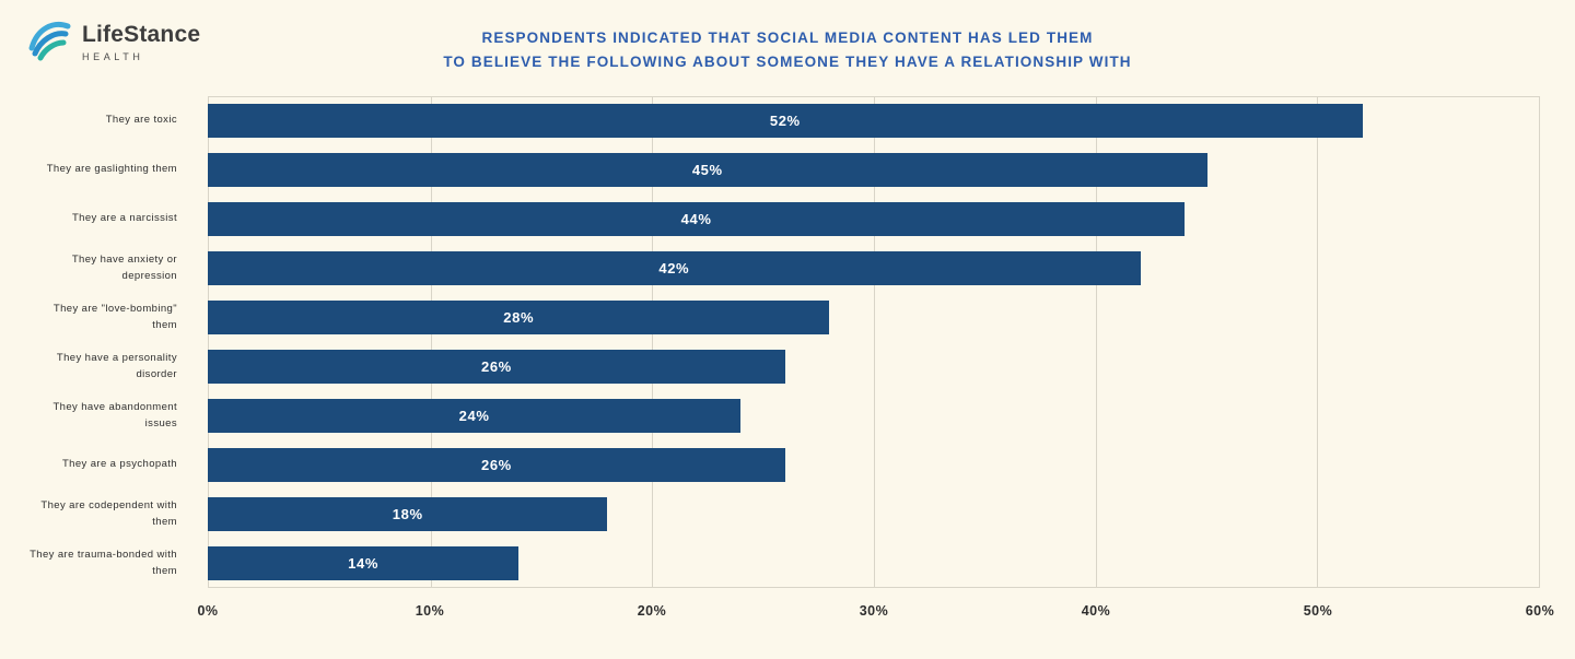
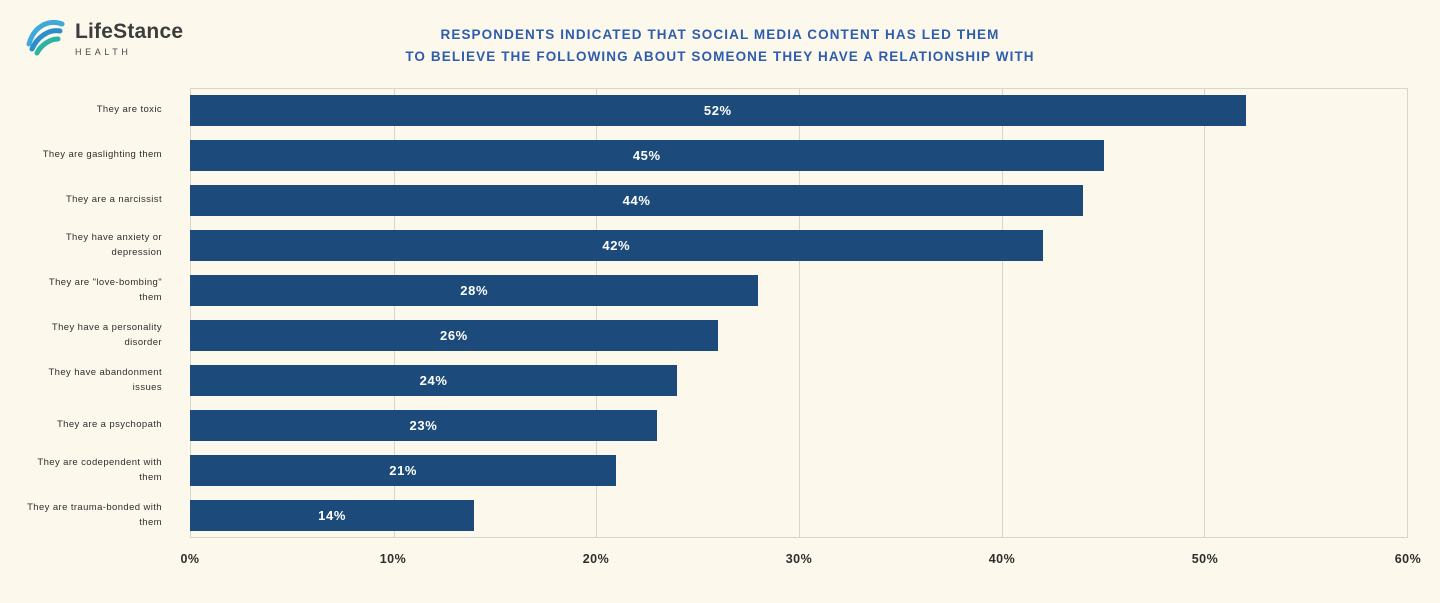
They are a psychopath: 26% -> 23%
They are codependent with them: 18% -> 21%
